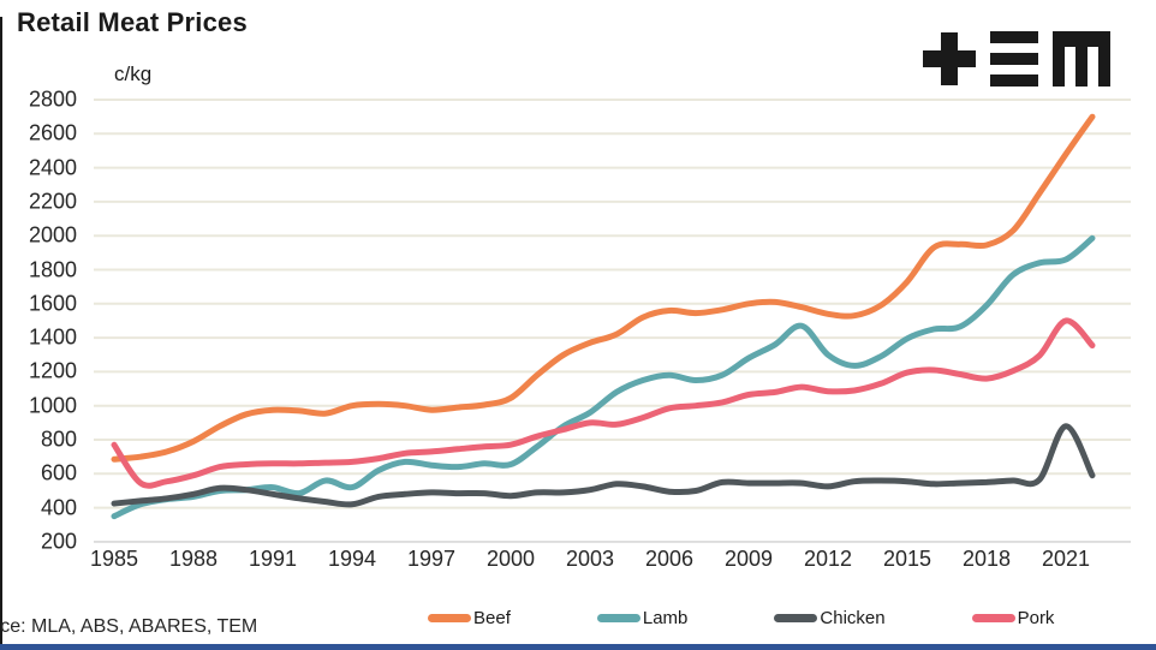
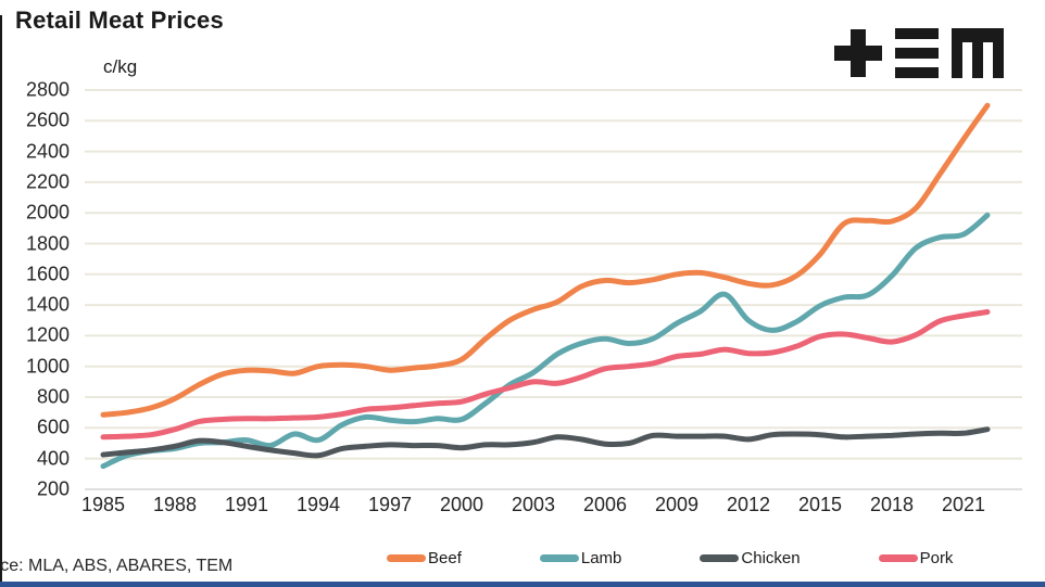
Pork/1985: 770 -> 540
Chicken/2021: 880 -> 560
Pork/2021: 1500 -> 1330
